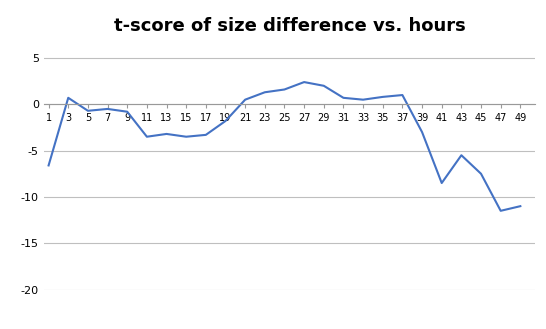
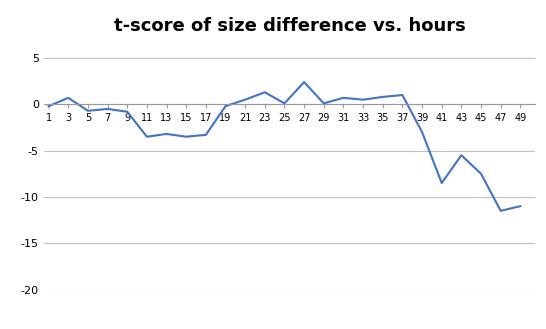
1: -6.6 -> -0.2
19: -1.8 -> -0.2
25: 1.6 -> 0.1
29: 2.0 -> 0.1
